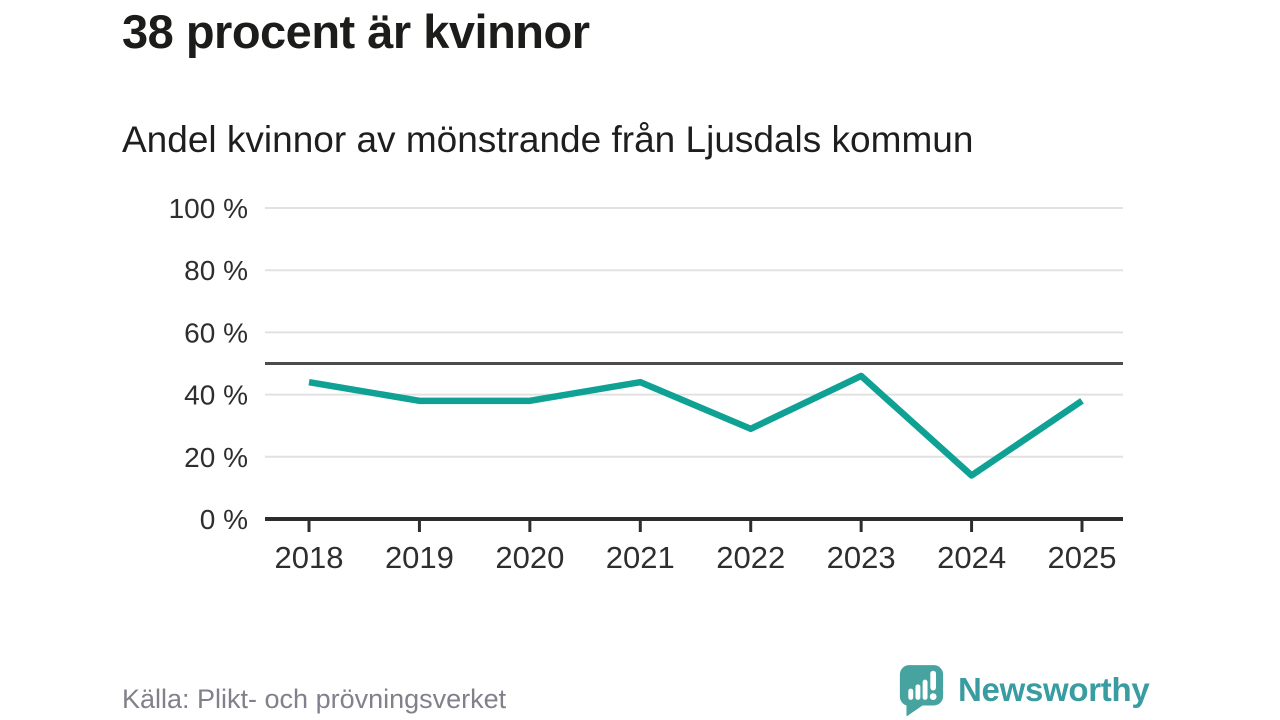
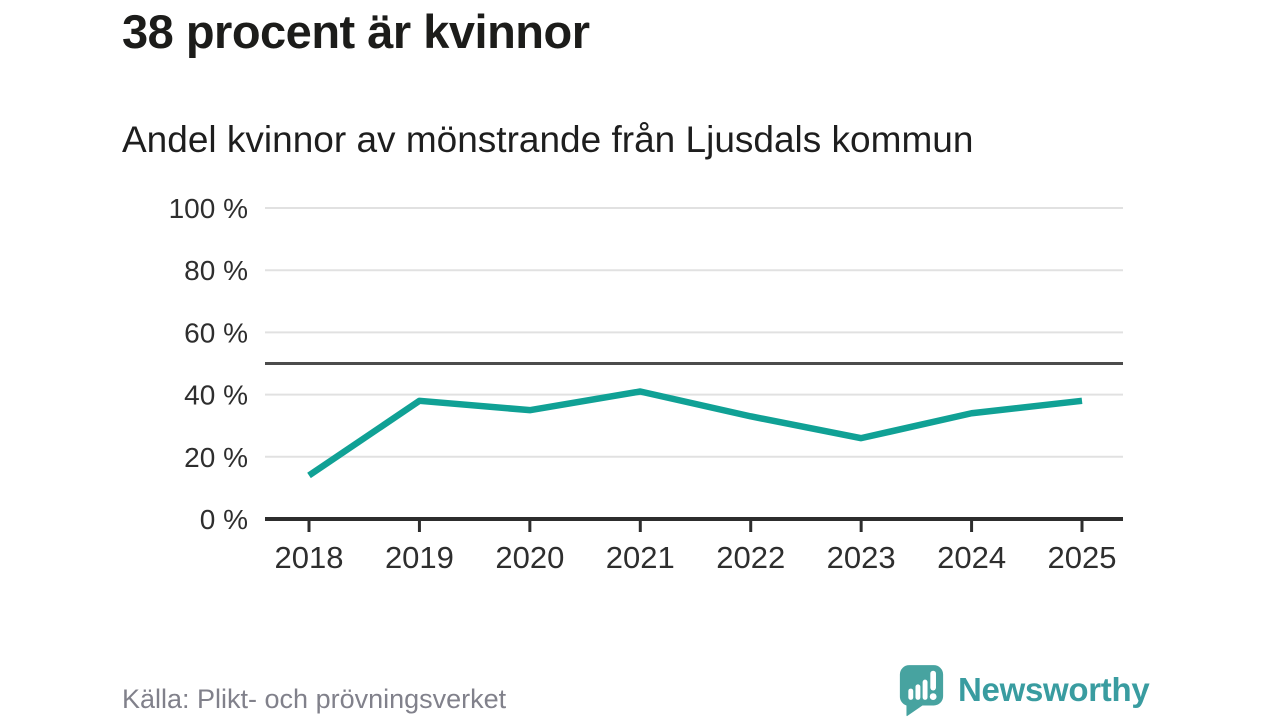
2018: 44% -> 14%
2020: 38% -> 35%
2021: 44% -> 41%
2022: 29% -> 33%
2023: 46% -> 26%
2024: 14% -> 34%
